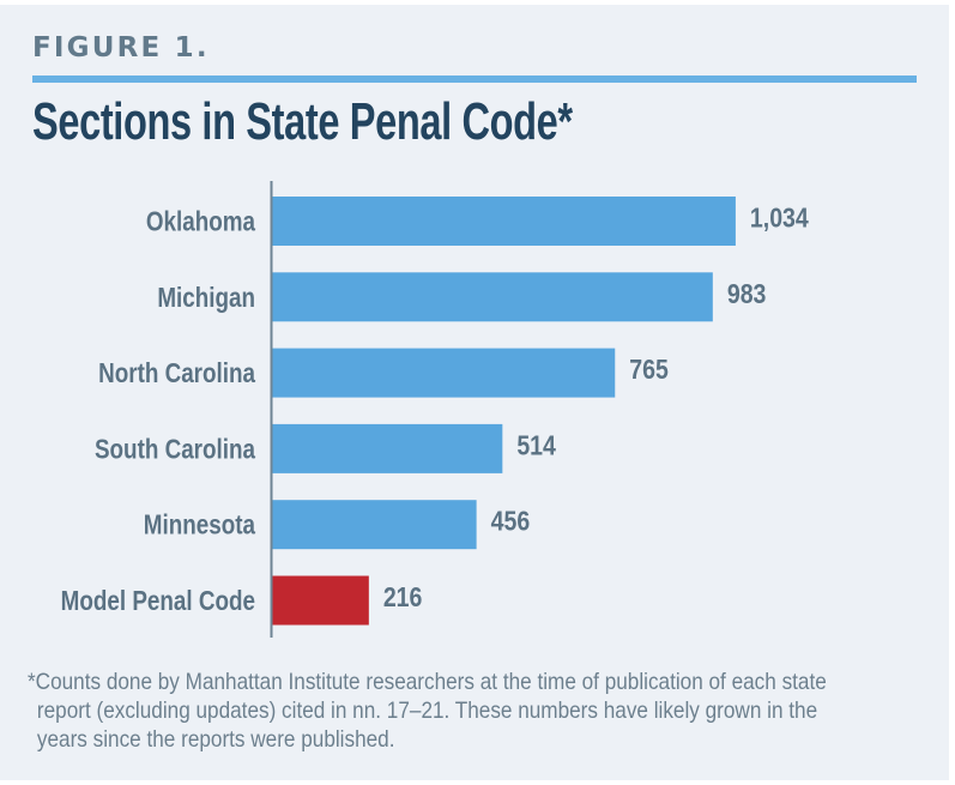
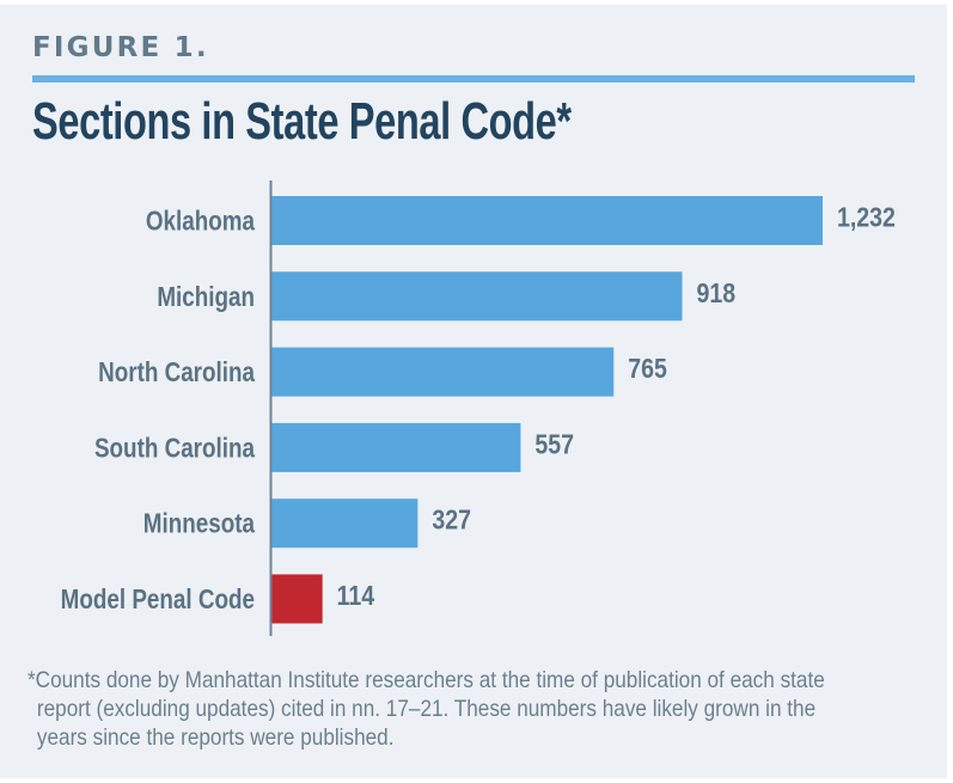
Oklahoma: 1,034 -> 1,232
Michigan: 983 -> 918
South Carolina: 514 -> 557
Minnesota: 456 -> 327
Model Penal Code: 216 -> 114
